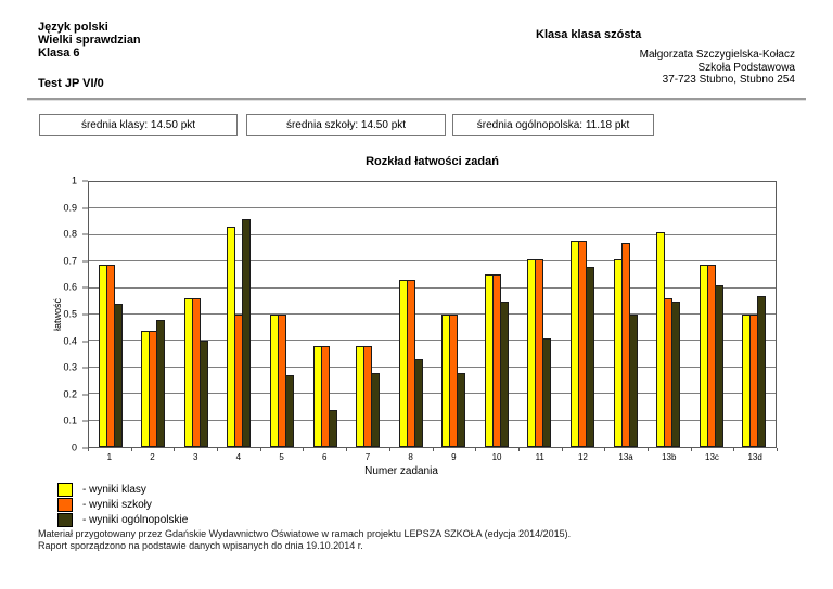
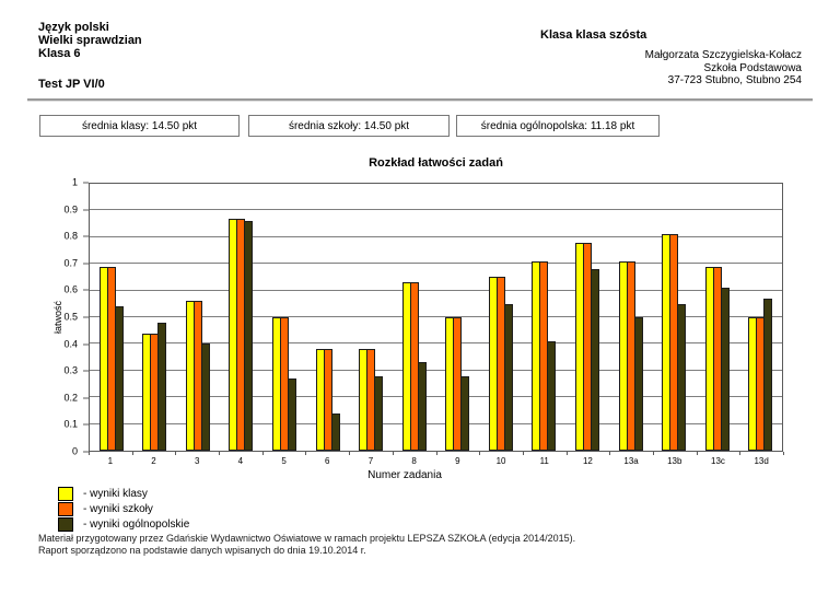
- wyniki klasy/4: 0.83 -> 0.87
- wyniki szkoły/4: 0.50 -> 0.87
- wyniki szkoły/13a: 0.77 -> 0.71
- wyniki szkoły/13b: 0.56 -> 0.81
